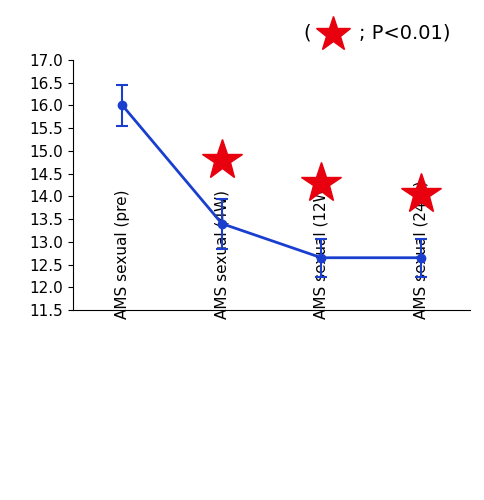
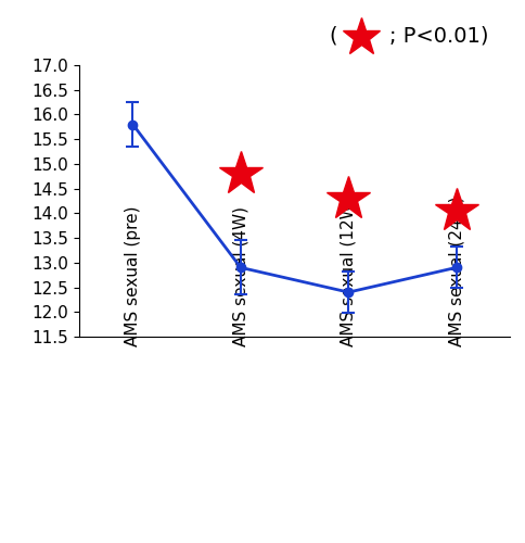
AMS sexual (pre): 16.00 -> 15.80
AMS sexual (4W): 13.40 -> 12.90
AMS sexual (12W): 12.65 -> 12.40
AMS sexual (24W): 12.65 -> 12.90
